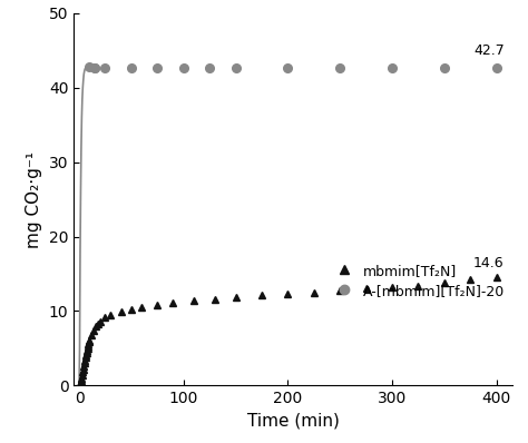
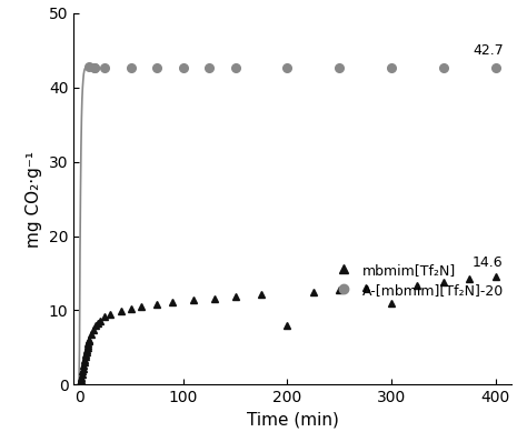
mbmim[Tf₂N]/200: 12.3 -> 8.0
mbmim[Tf₂N]/300: 13.2 -> 11.0
